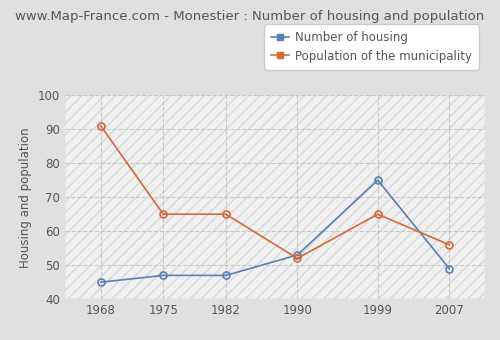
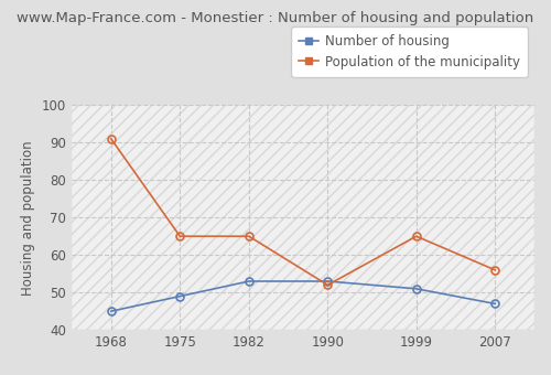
Number of housing/1975: 47 -> 49
Number of housing/1982: 47 -> 53
Number of housing/1999: 75 -> 51
Number of housing/2007: 49 -> 47
